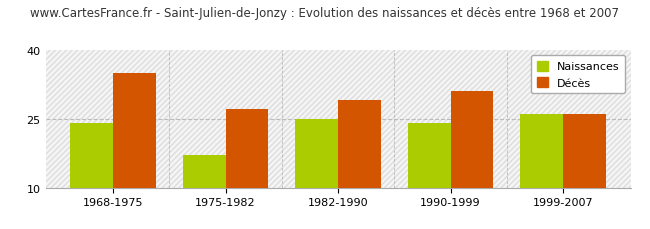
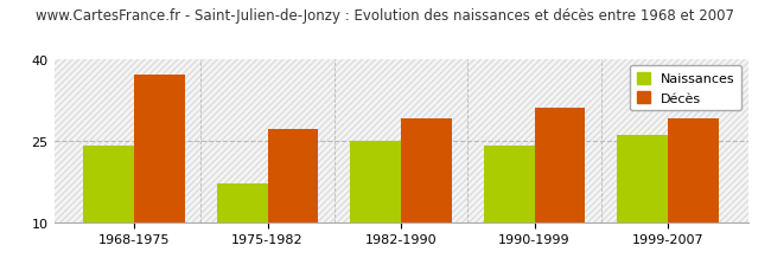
Décès/1968-1975: 35 -> 37
Décès/1999-2007: 26 -> 29
